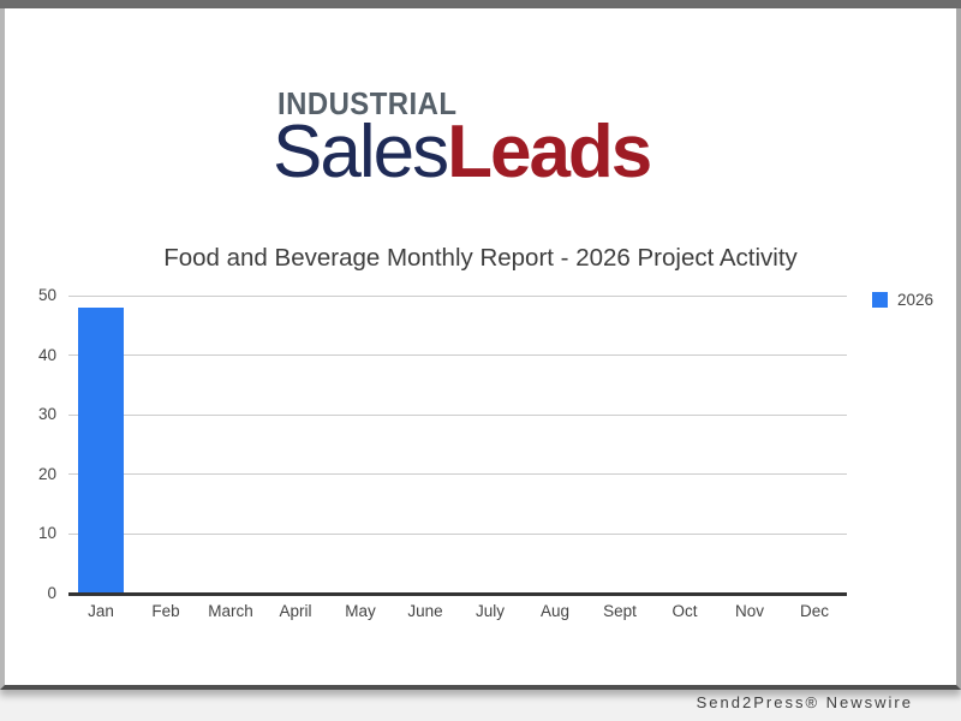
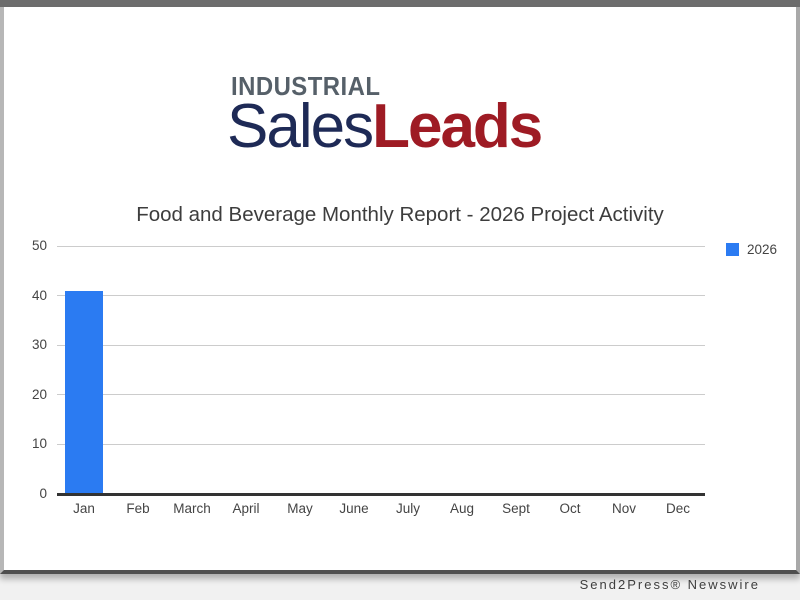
Jan: 48 -> 41
